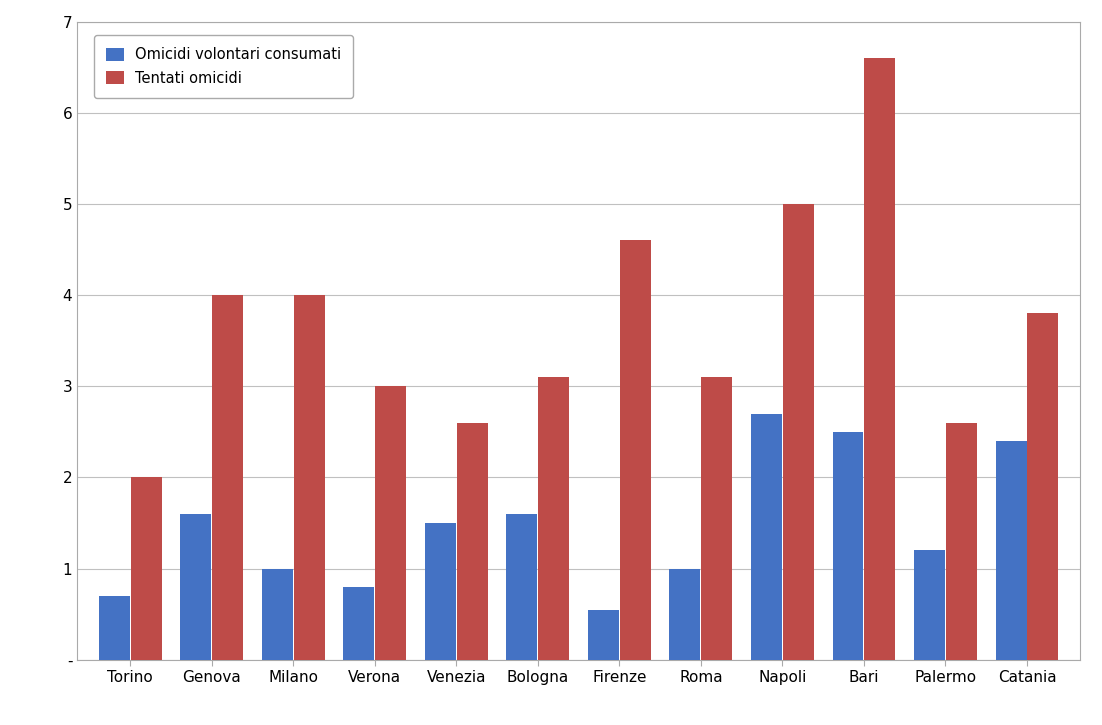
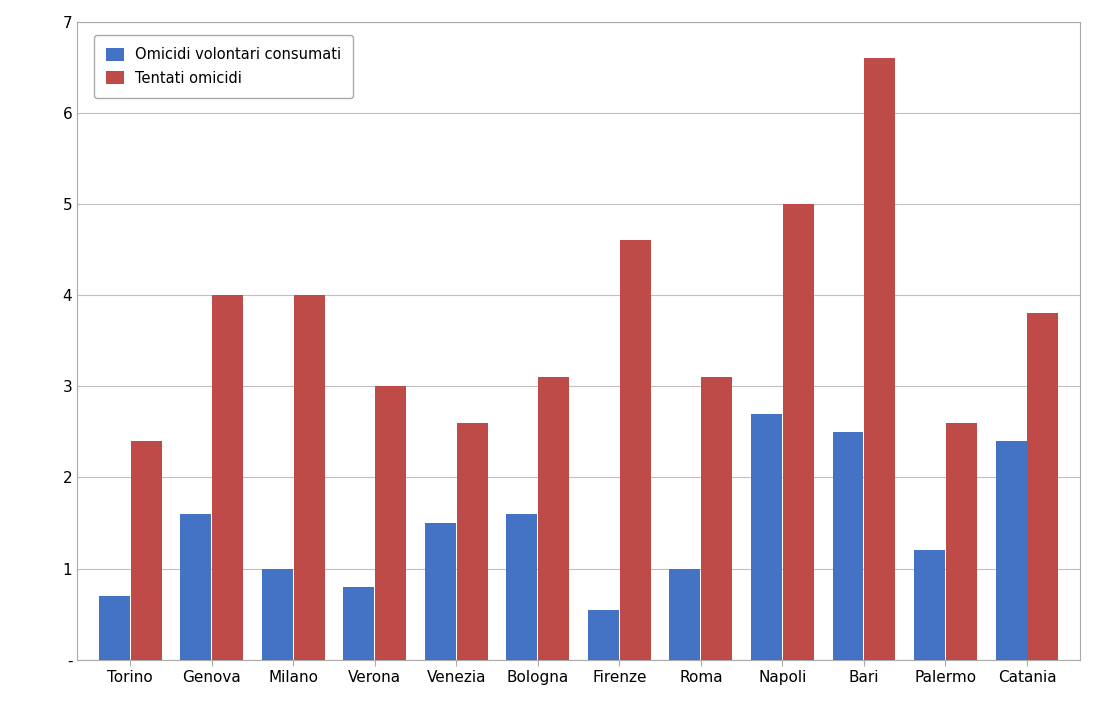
Tentati omicidi/Torino: 2.0 -> 2.4
